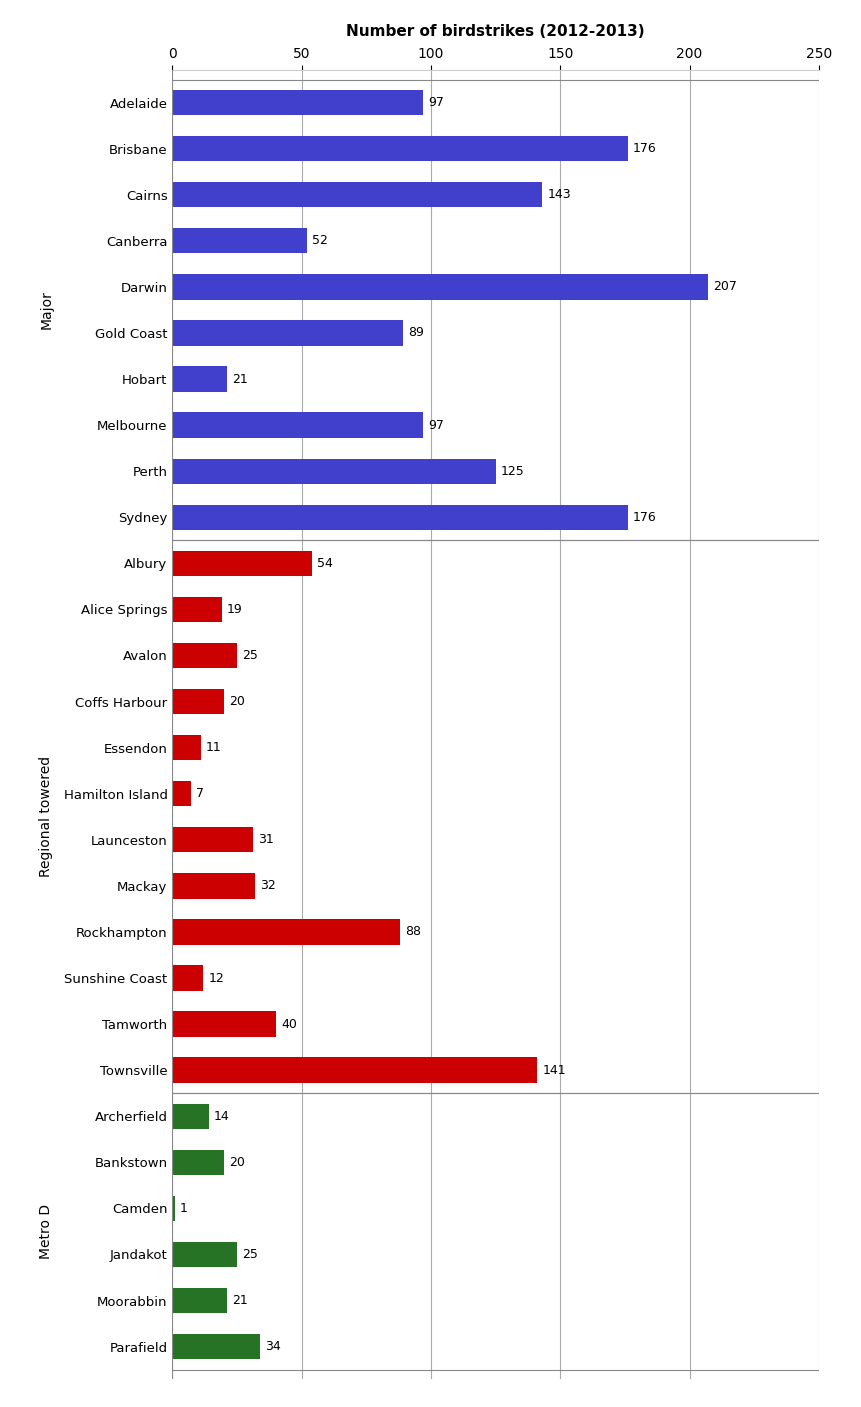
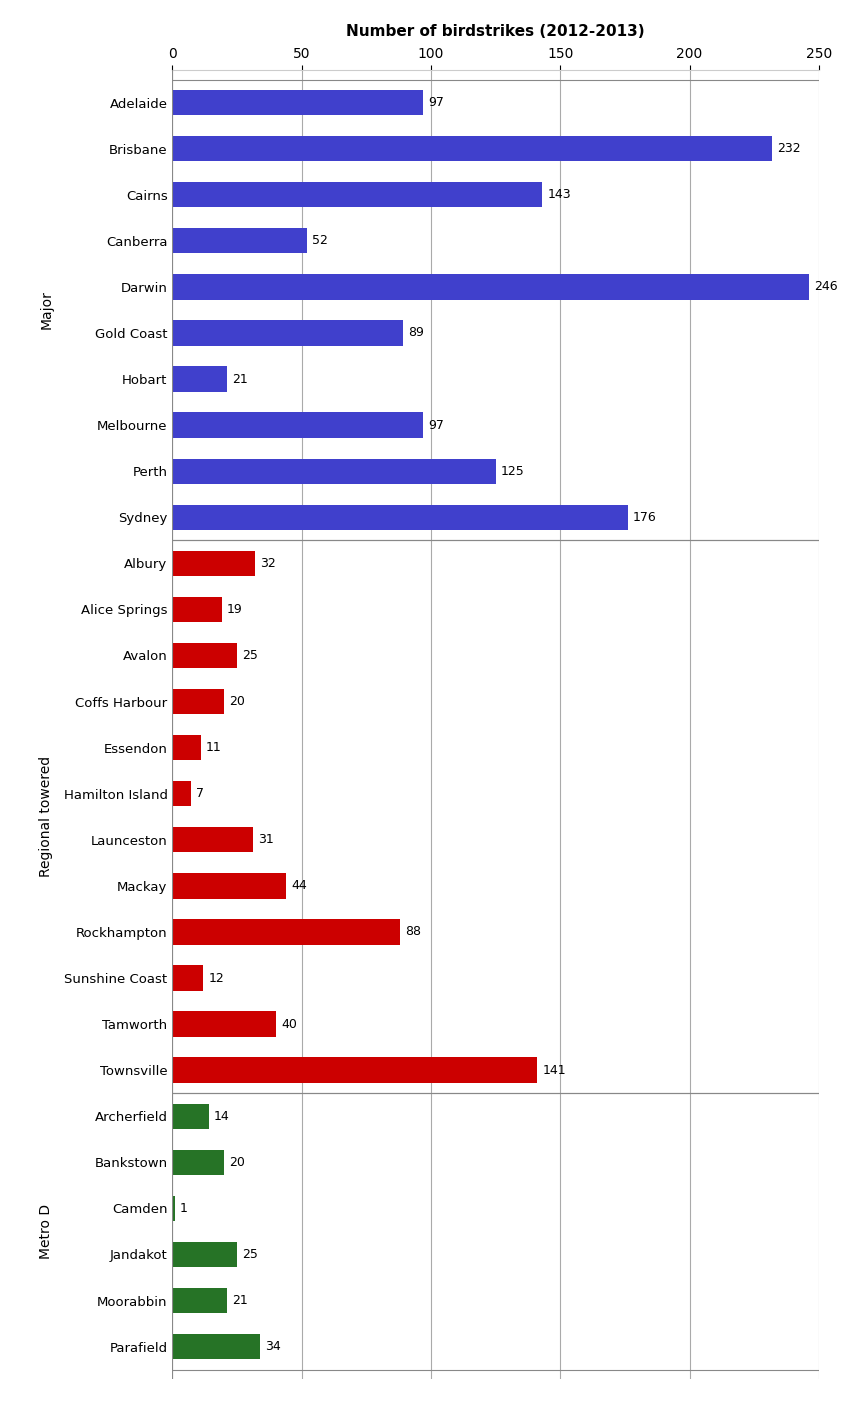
Brisbane: 176 -> 232
Darwin: 207 -> 246
Albury: 54 -> 32
Mackay: 32 -> 44
